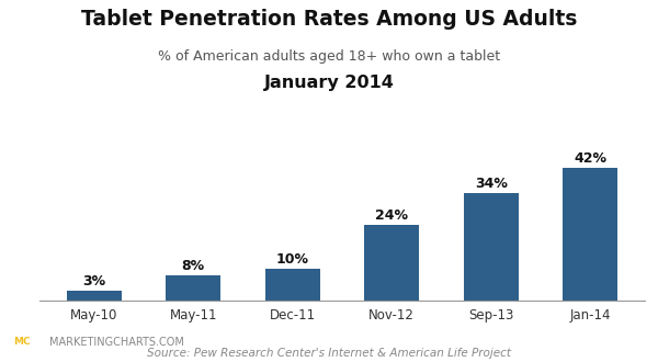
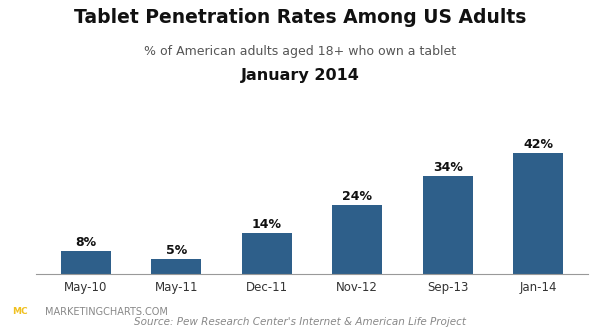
May-10: 3% -> 8%
May-11: 8% -> 5%
Dec-11: 10% -> 14%
